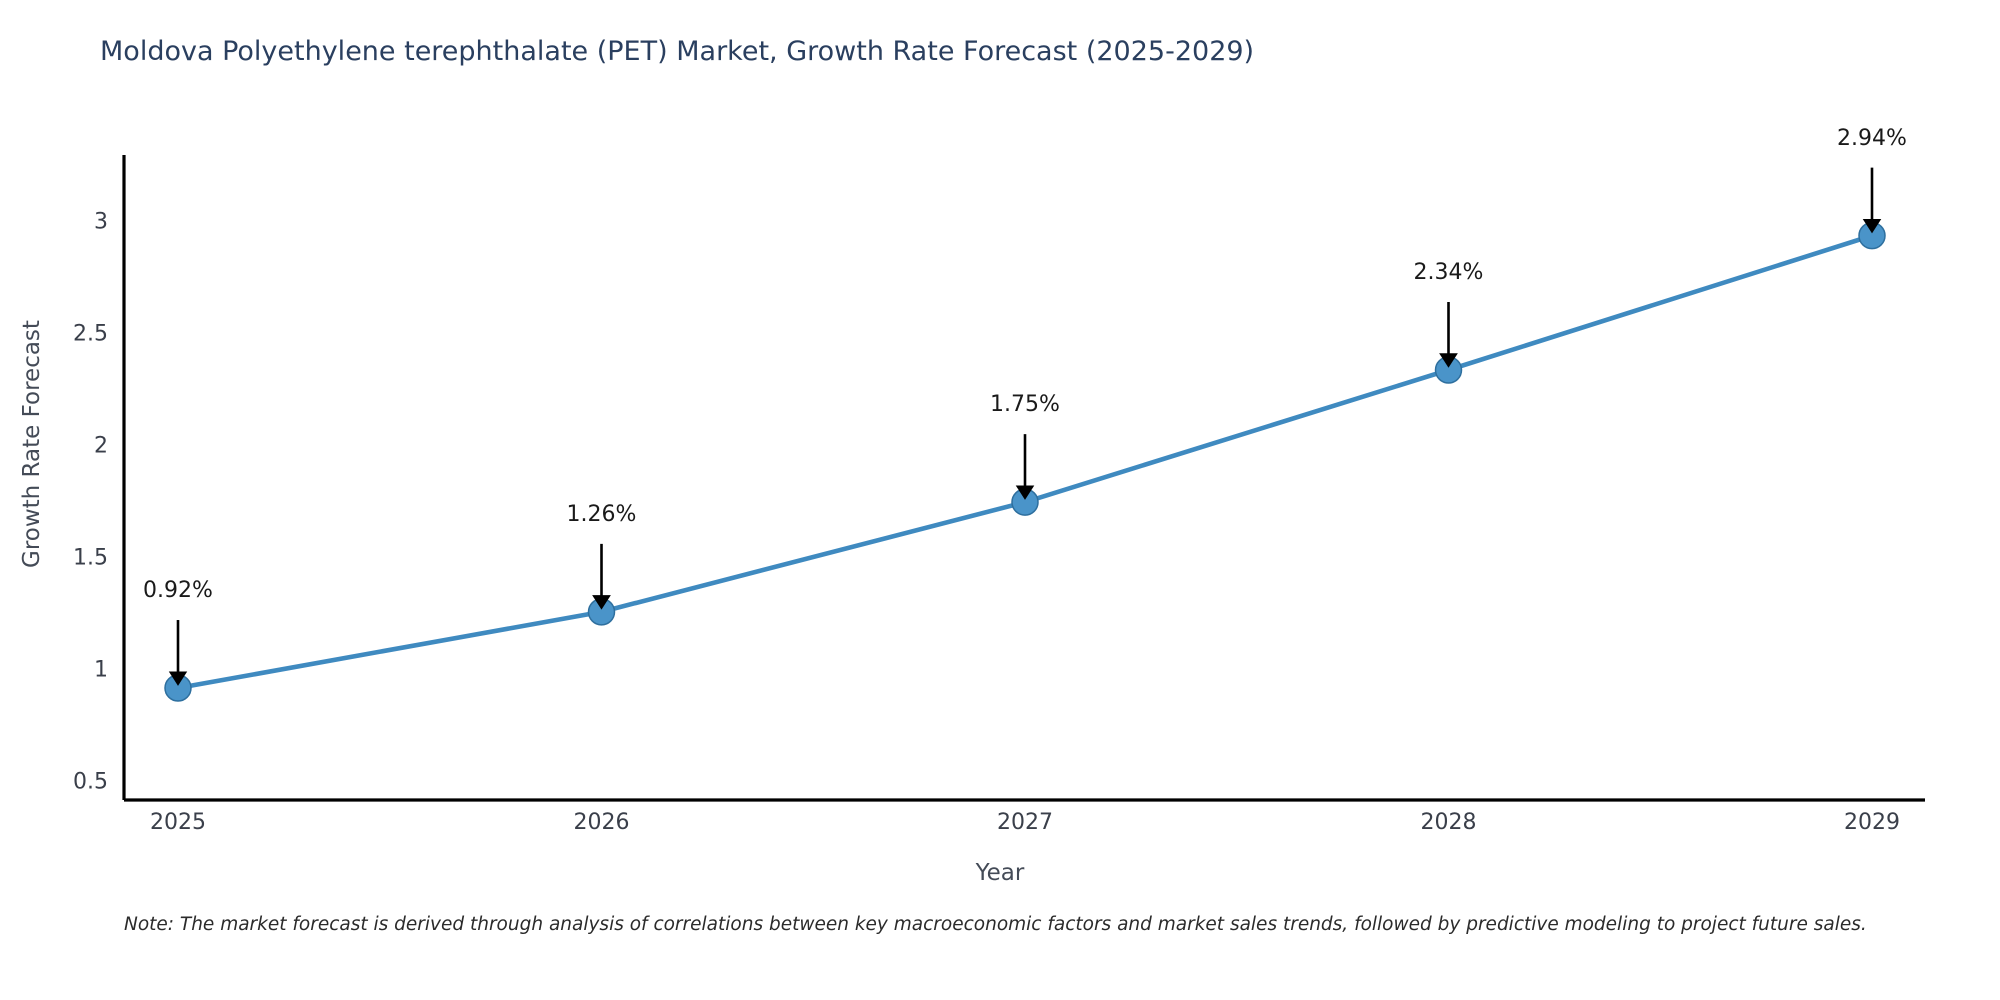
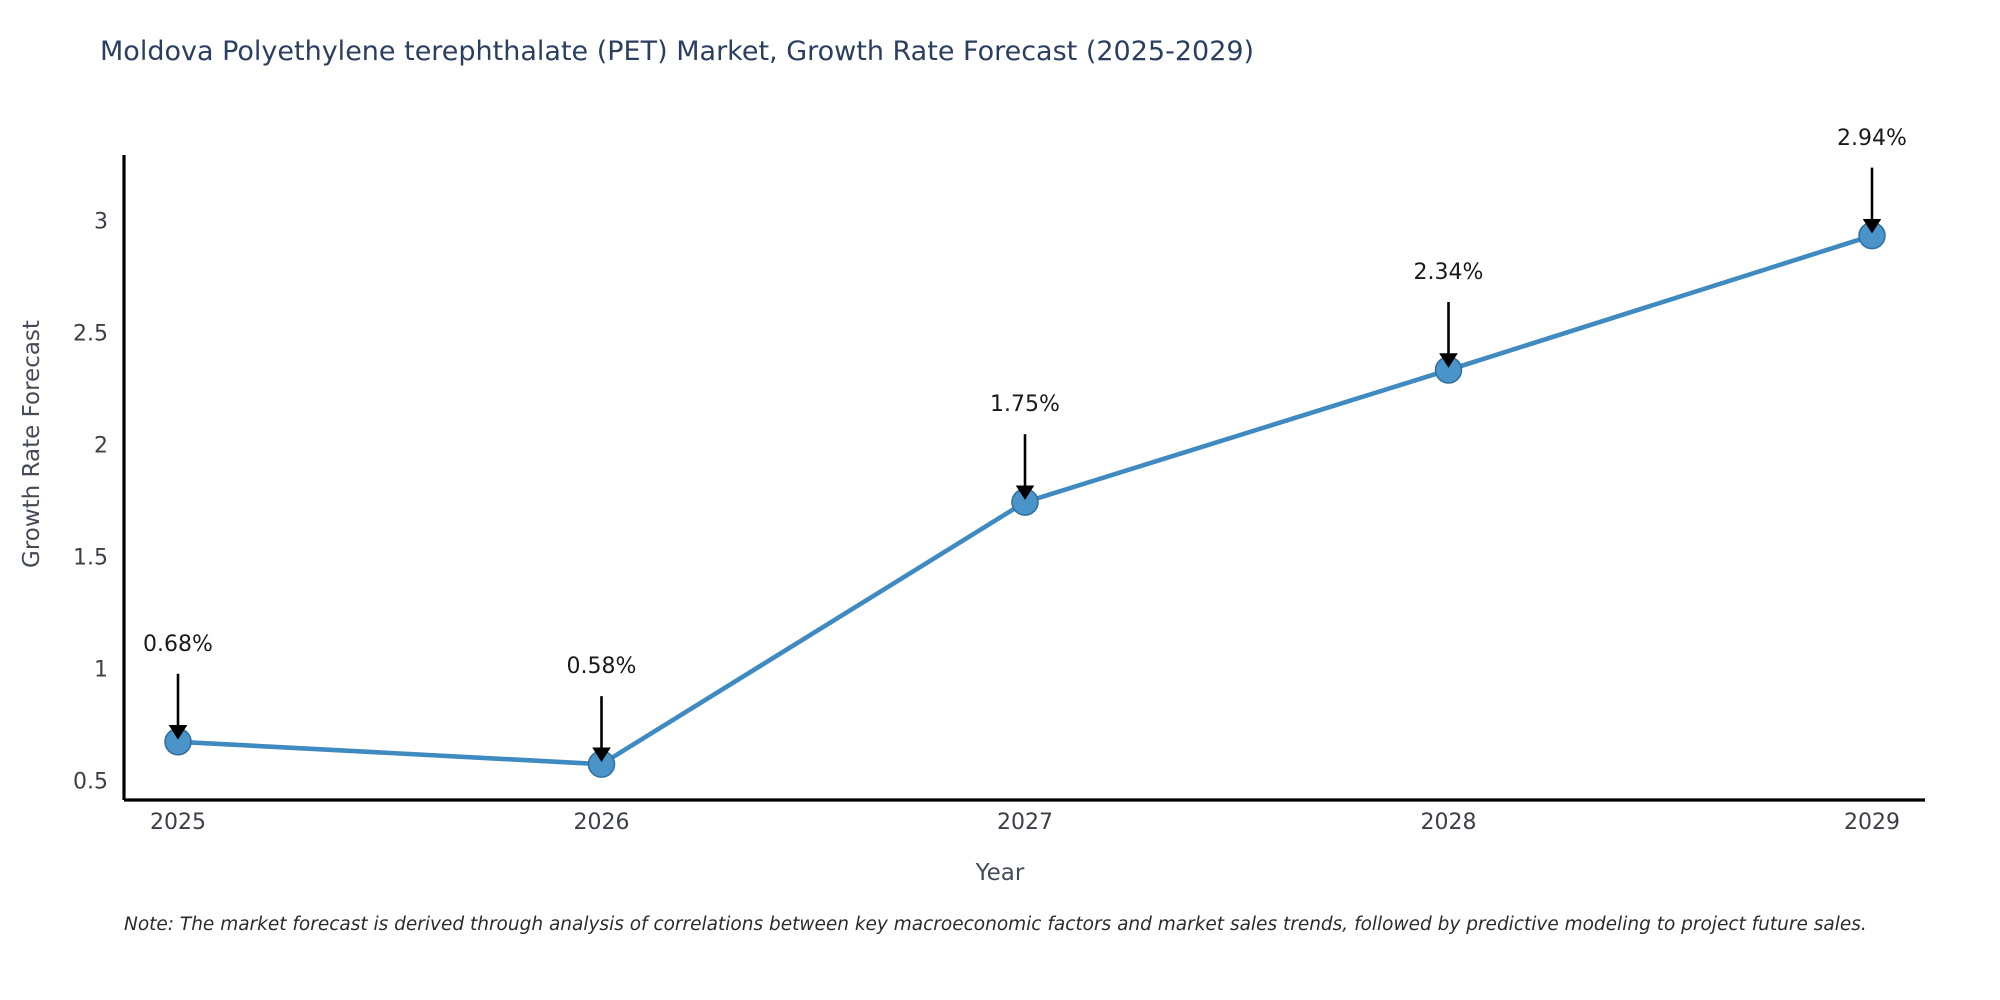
2025: 0.92% -> 0.68%
2026: 1.26% -> 0.58%
